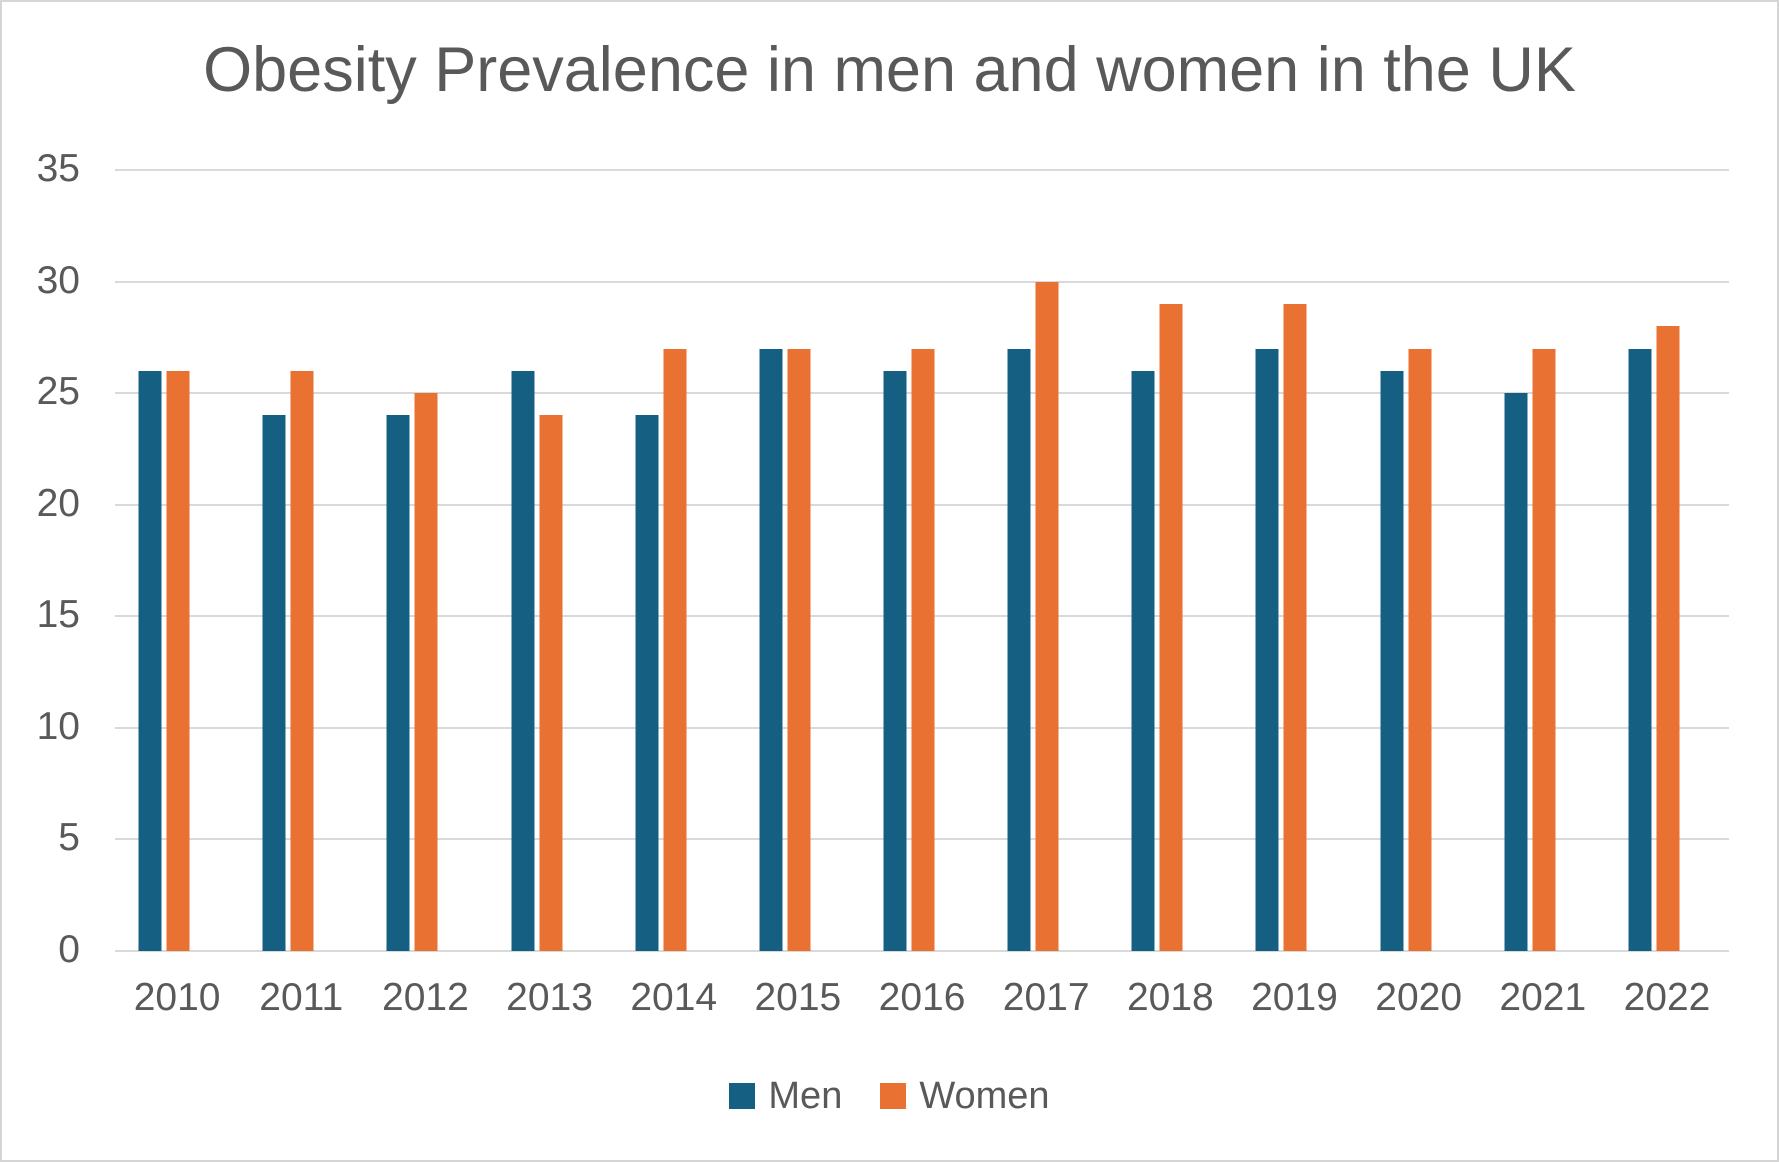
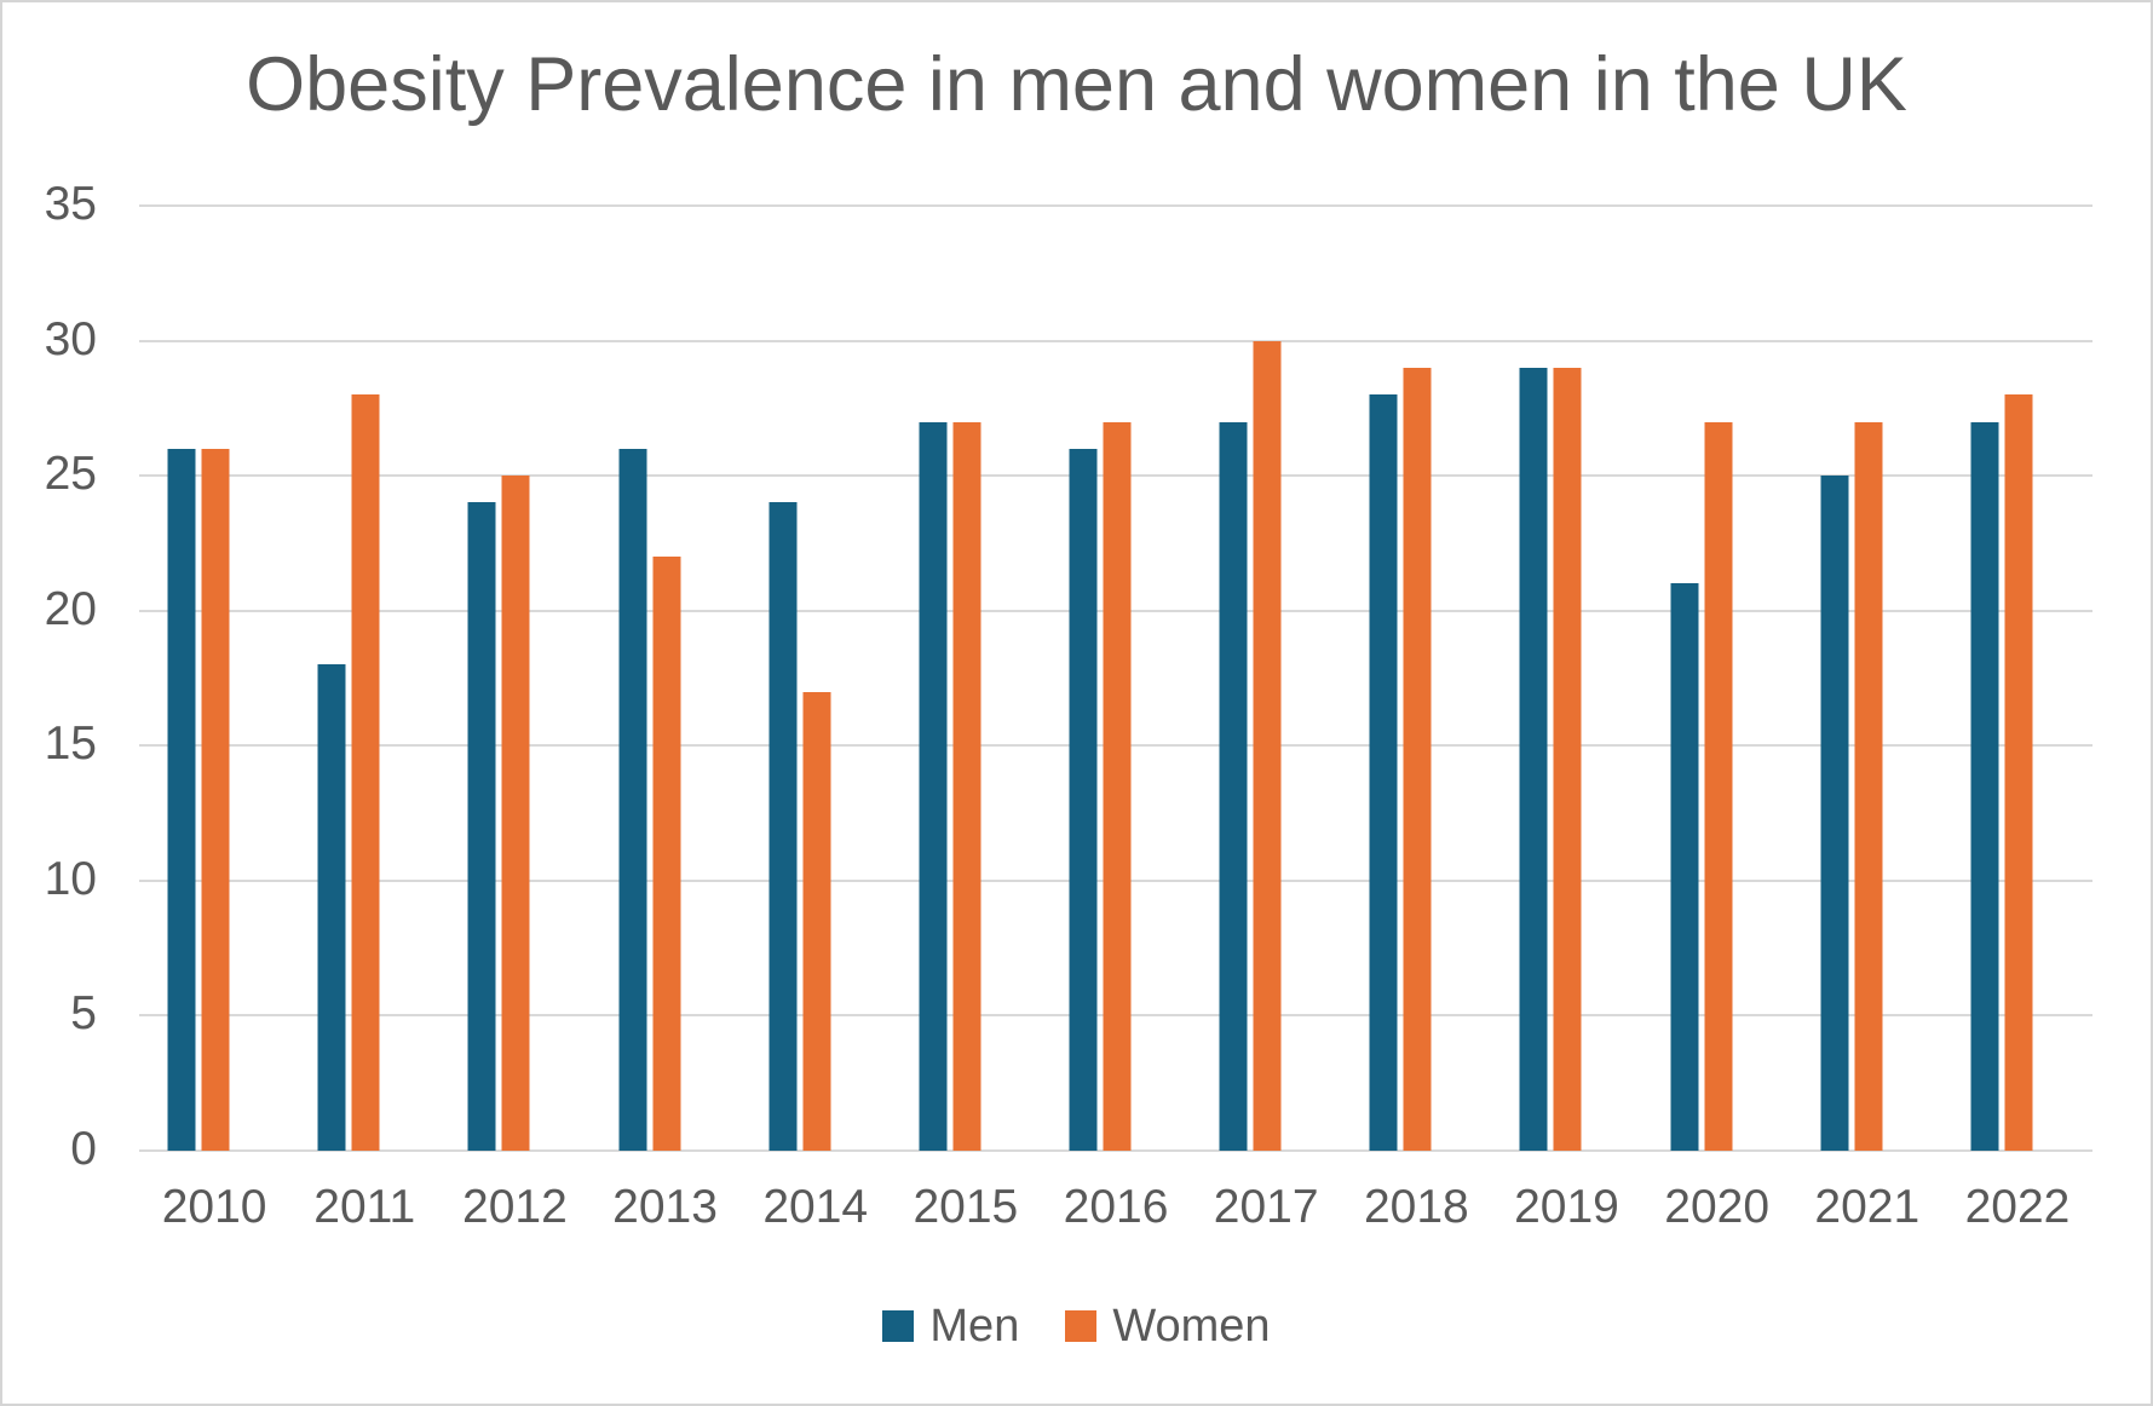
Men/2011: 24 -> 18
Women/2011: 26 -> 28
Women/2013: 24 -> 22
Women/2014: 27 -> 17
Men/2018: 26 -> 28
Men/2019: 27 -> 29
Men/2020: 26 -> 21
